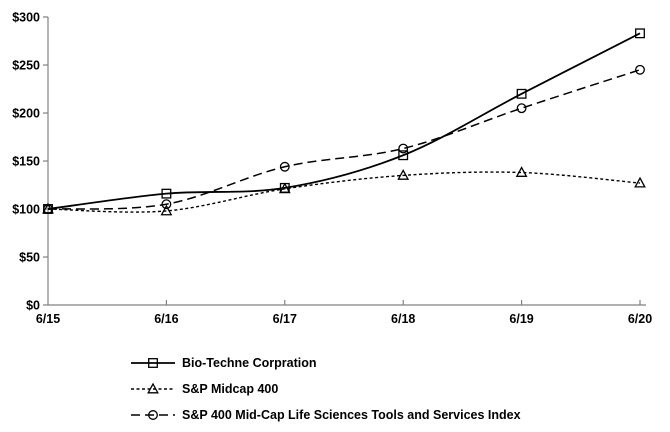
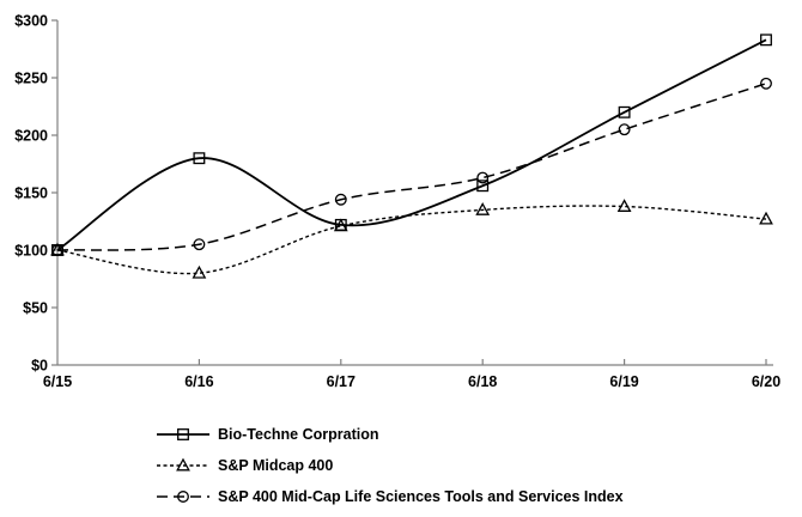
Bio-Techne Corpration/6/16: $120 -> $180
S&P Midcap 400/6/16: $100 -> $80
